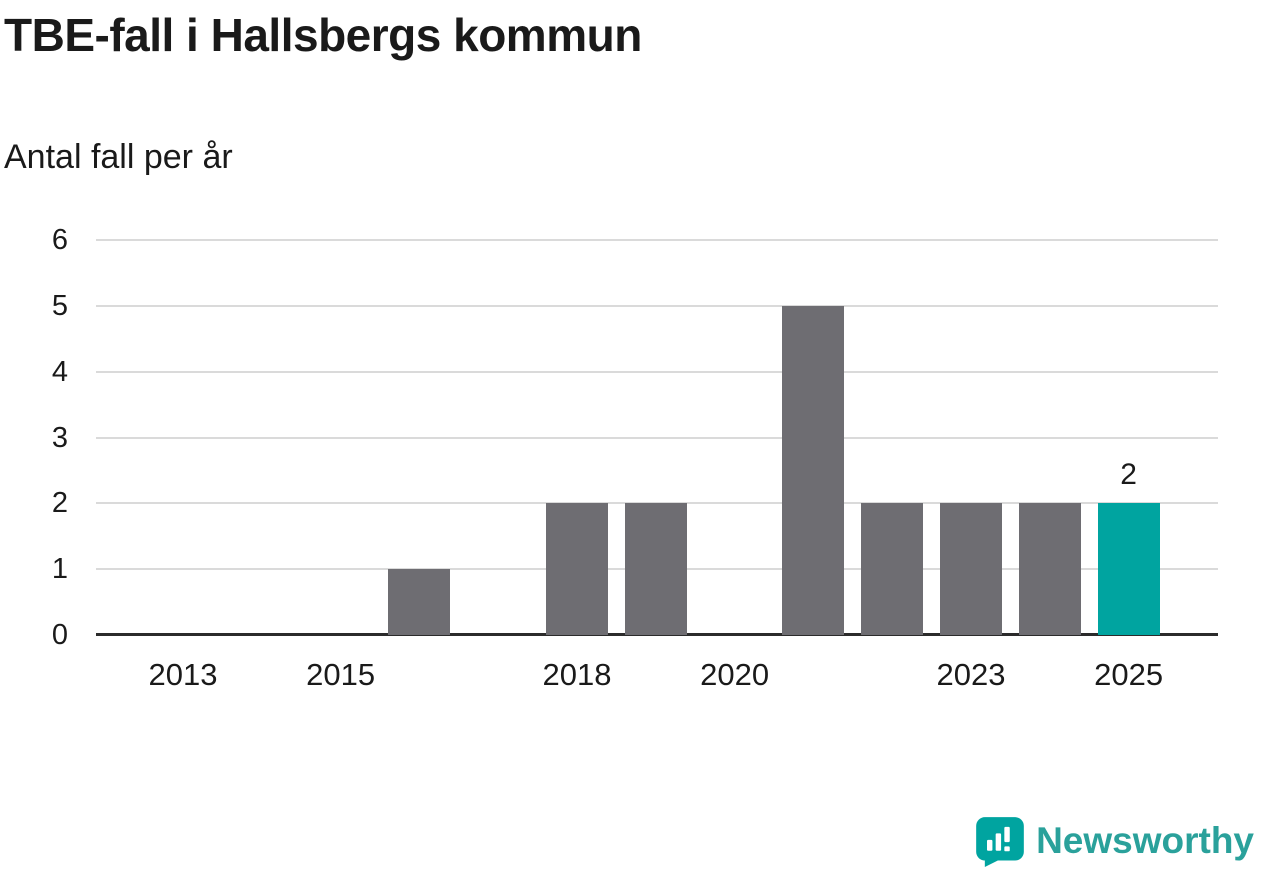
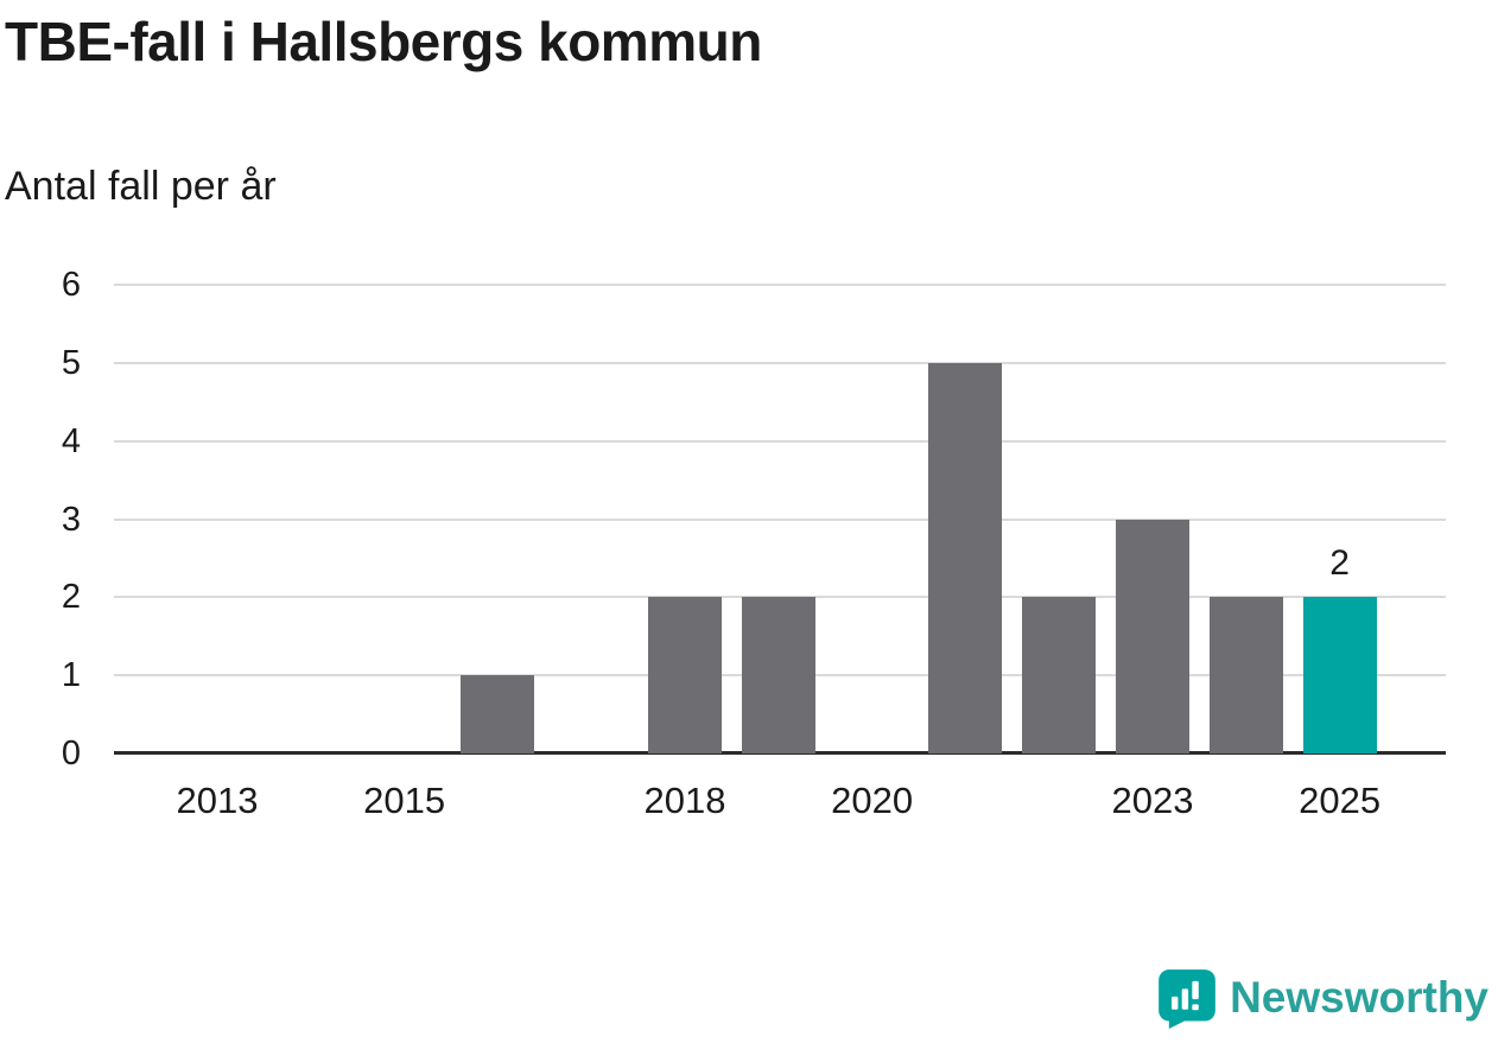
2023: 2 -> 3
